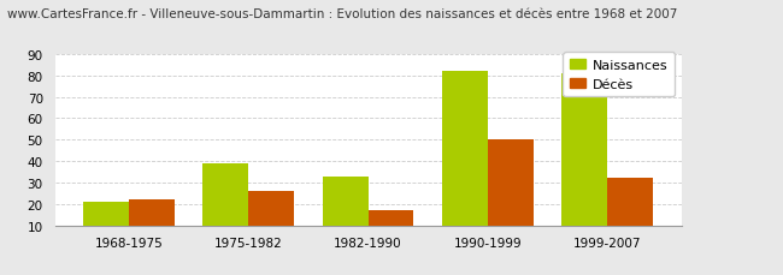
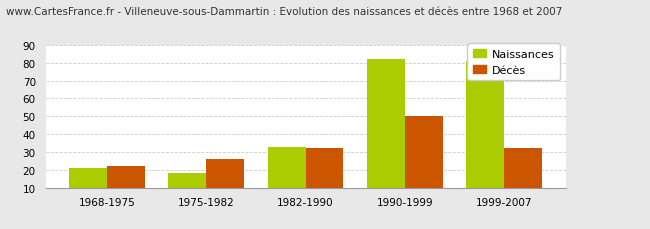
Naissances/1975-1982: 39 -> 18
Décès/1982-1990: 17 -> 32
